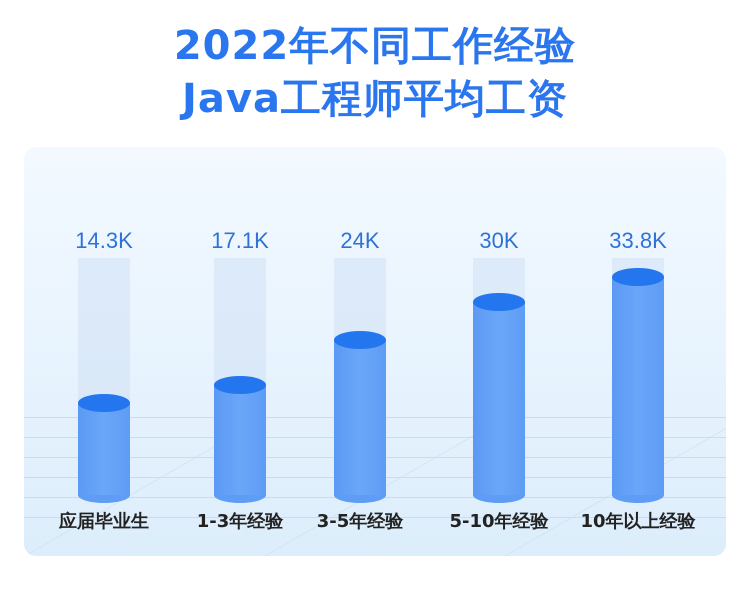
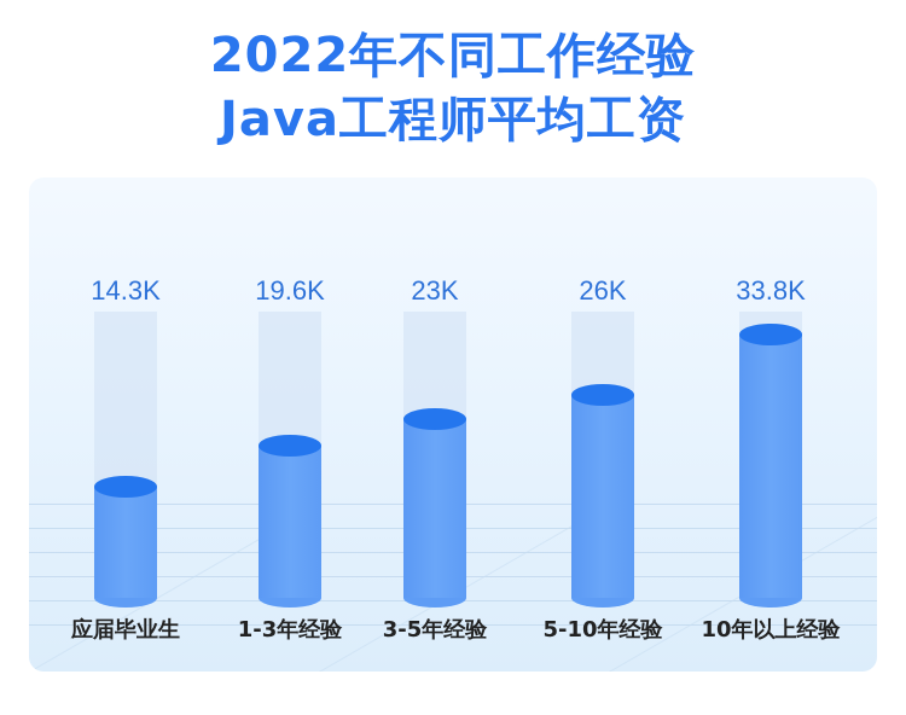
1-3年经验: 17.1K -> 19.6K
3-5年经验: 24K -> 23K
5-10年经验: 30K -> 26K
